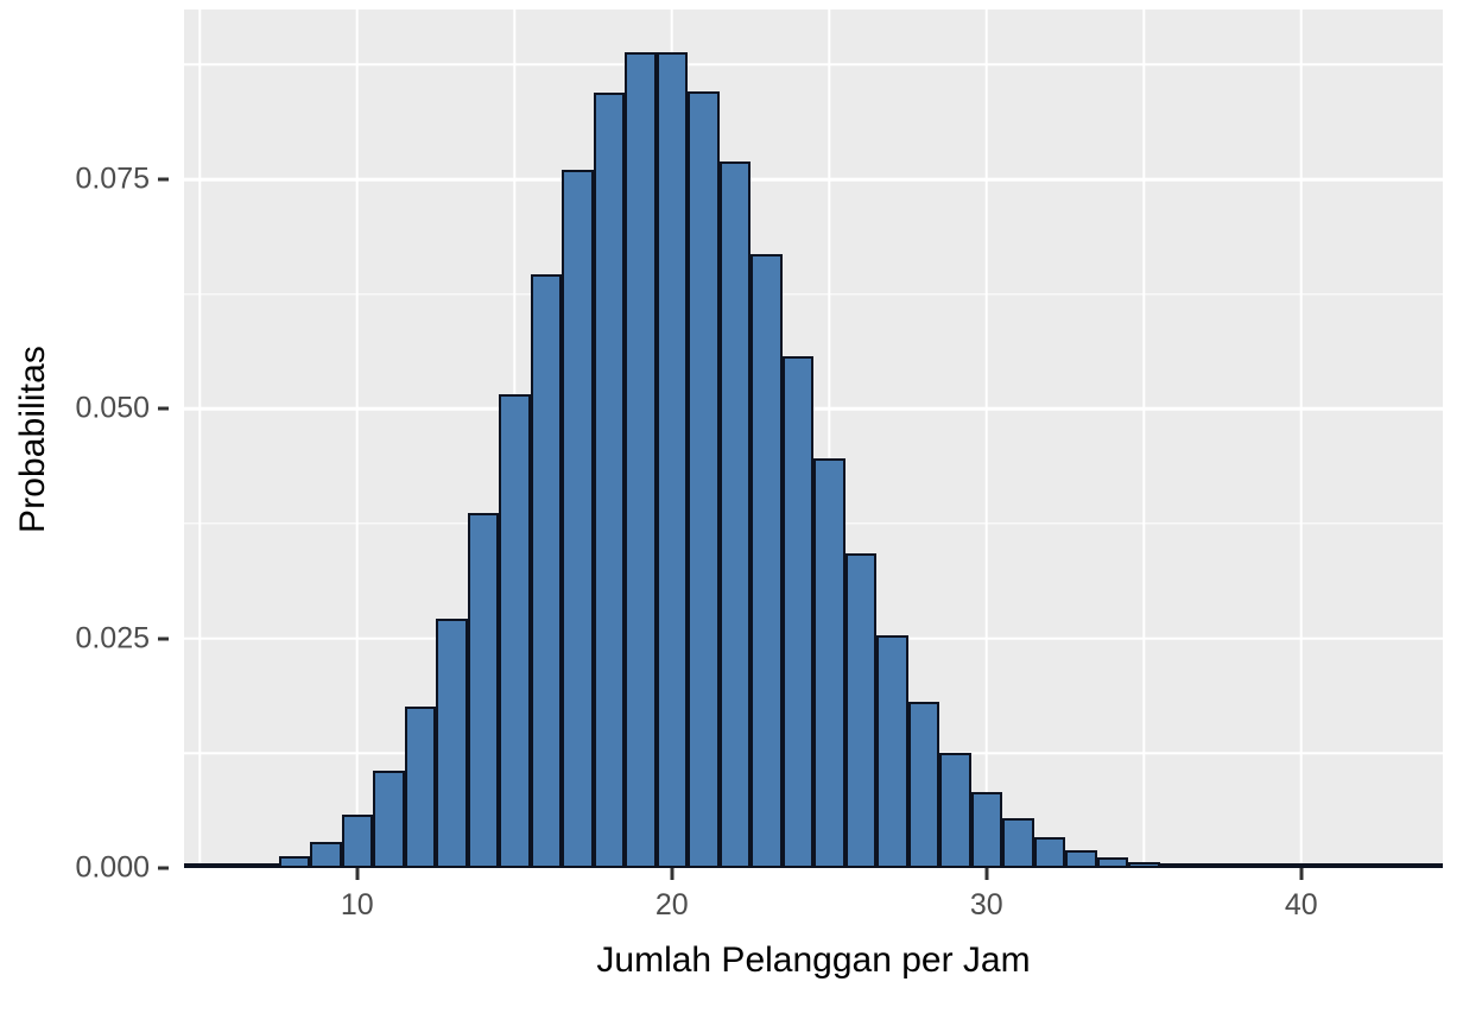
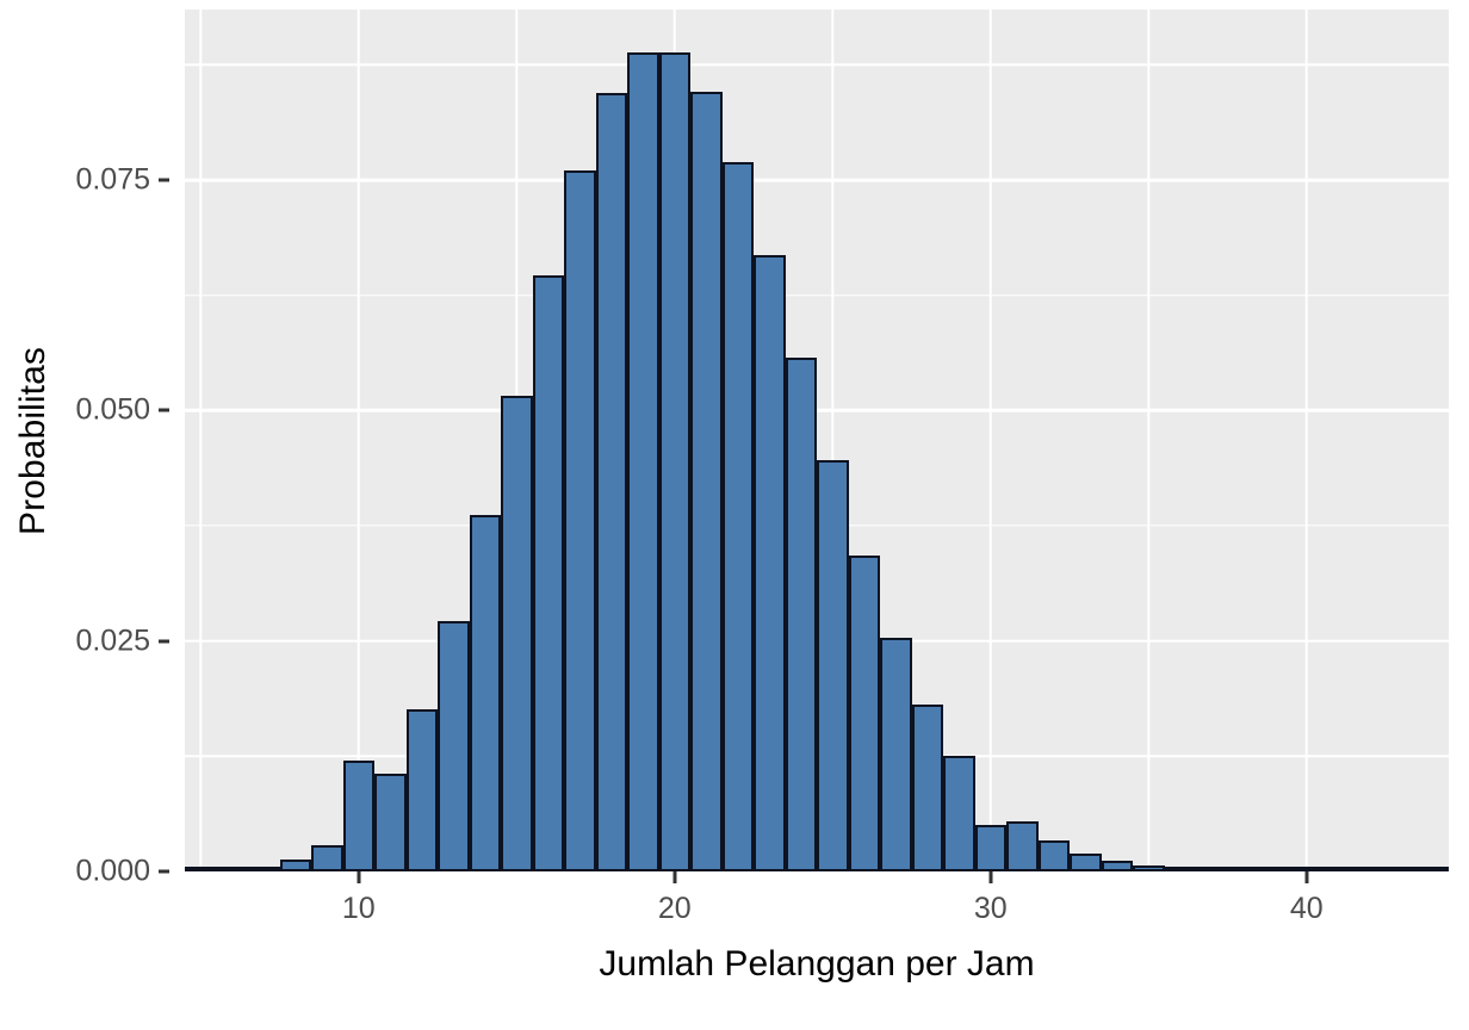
10: 0.006 -> 0.012
30: 0.008 -> 0.005
